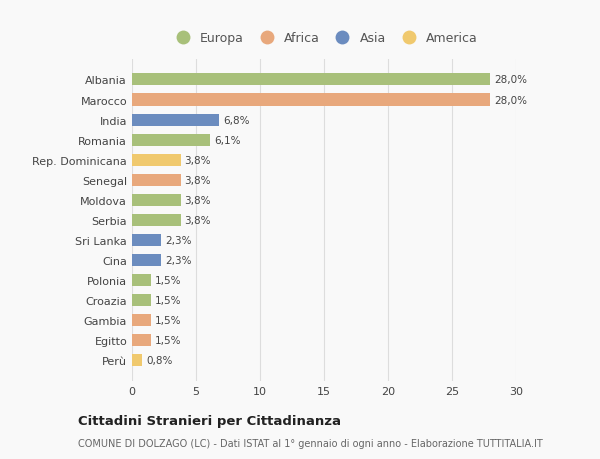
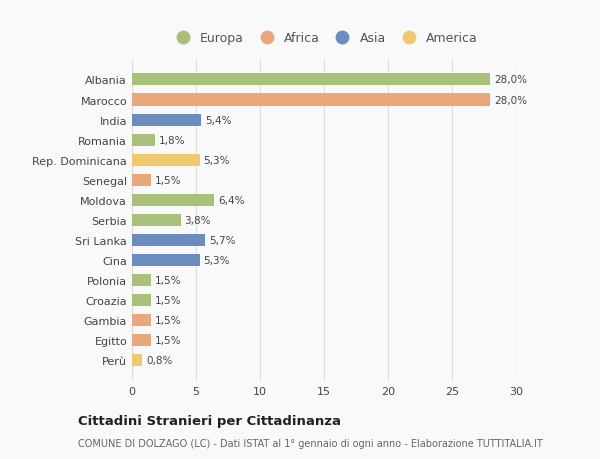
India: 6,8% -> 5,4%
Romania: 6,1% -> 1,8%
Rep. Dominicana: 3,8% -> 5,3%
Senegal: 3,8% -> 1,5%
Moldova: 3,8% -> 6,4%
Sri Lanka: 2,3% -> 5,7%
Cina: 2,3% -> 5,3%
